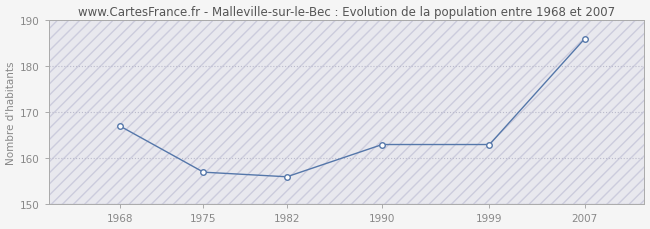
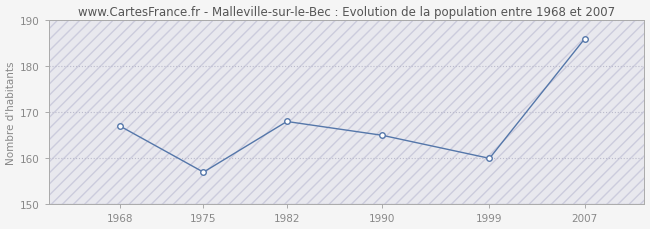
1982: 156 -> 168
1990: 163 -> 165
1999: 163 -> 160
